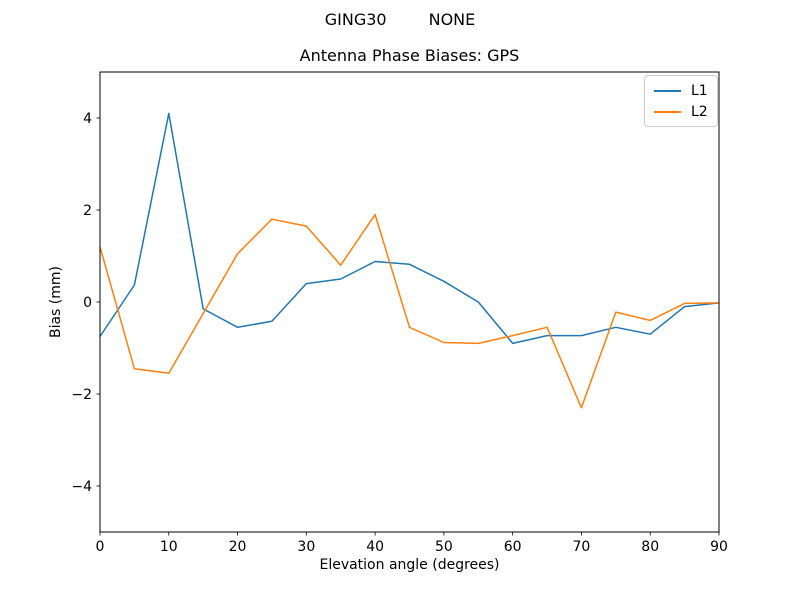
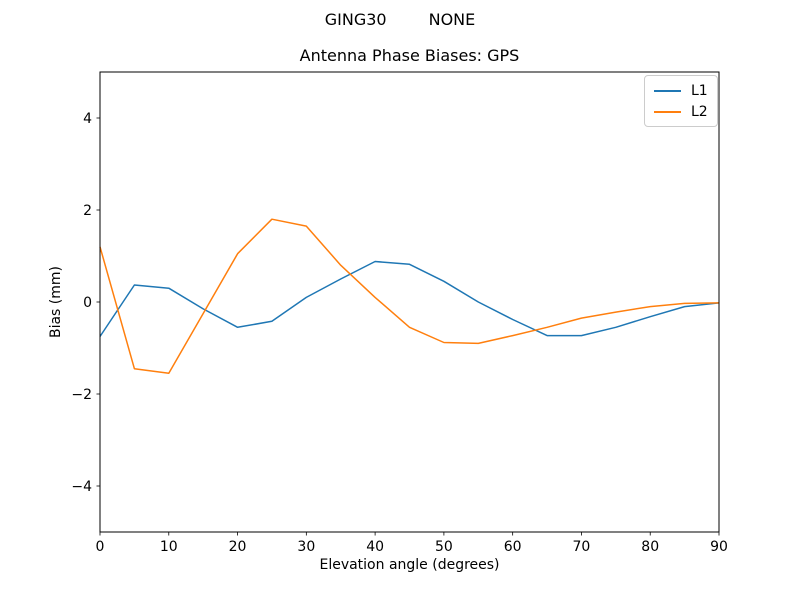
L1/10: 4.1 -> 0.3
L1/30: 0.4 -> 0.1
L2/40: 1.9 -> 0.1
L1/60: -0.9 -> -0.4
L2/70: -2.3 -> -0.3
L1/80: -0.7 -> -0.3
L2/80: -0.4 -> -0.1
